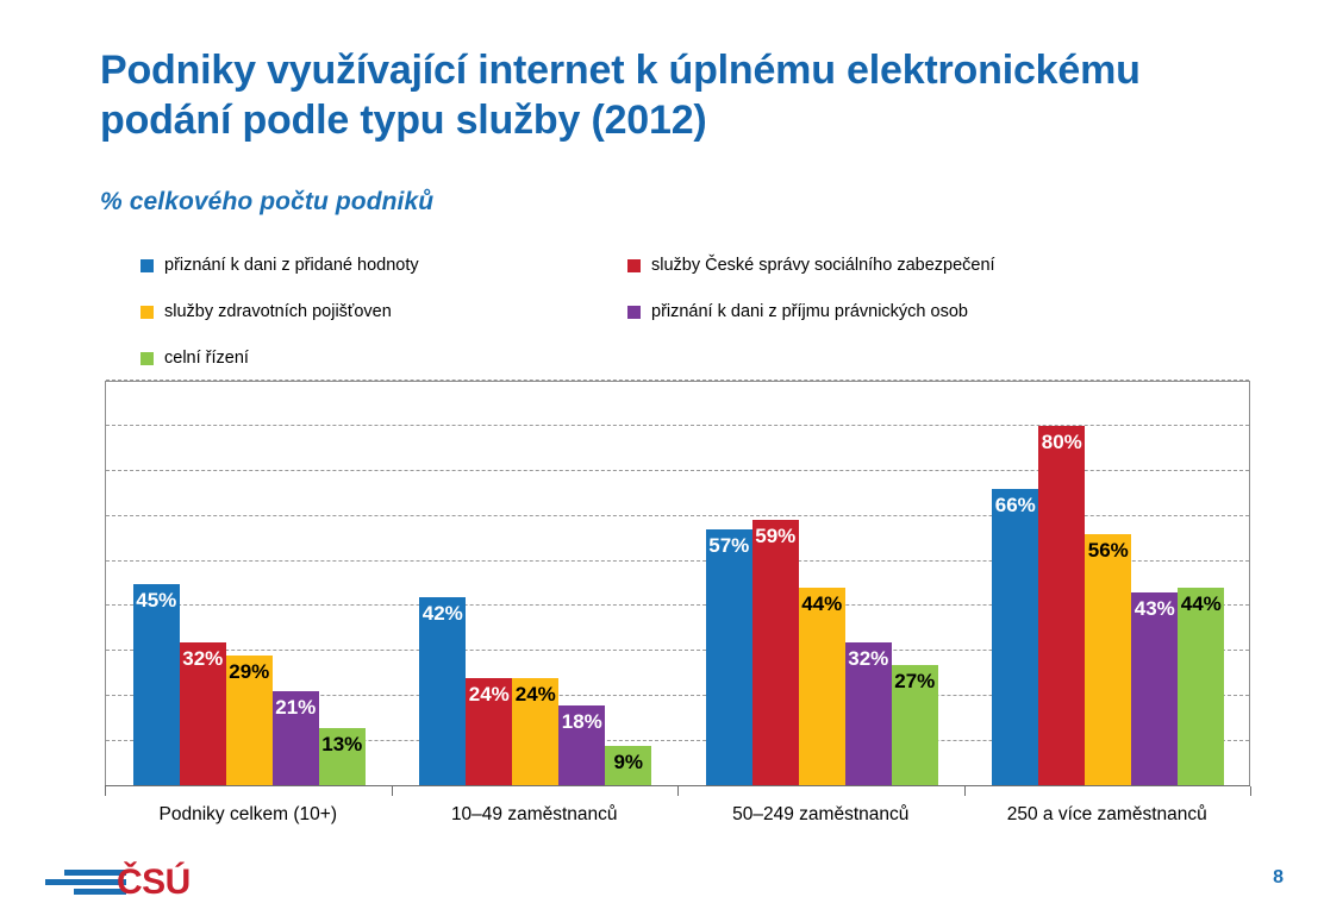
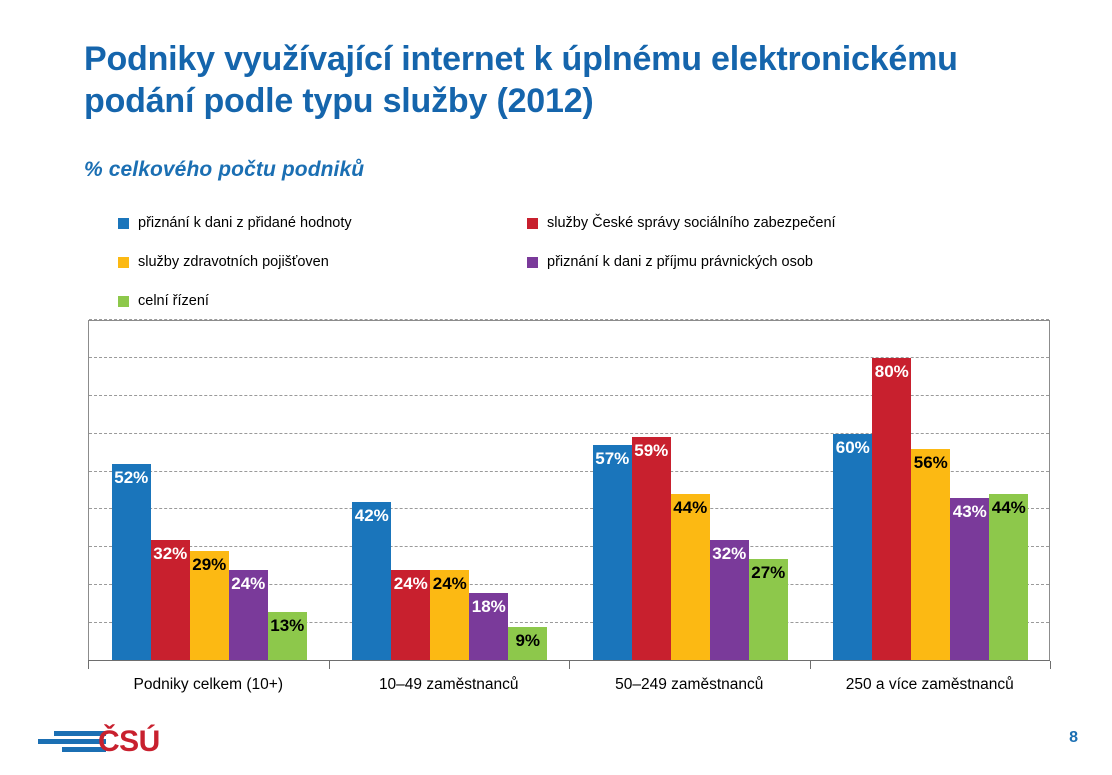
přiznání k dani z přidané hodnoty/Podniky celkem (10+): 45% -> 52%
přiznání k dani z příjmu právnických osob/Podniky celkem (10+): 21% -> 24%
přiznání k dani z přidané hodnoty/250 a více zaměstnanců: 66% -> 60%
